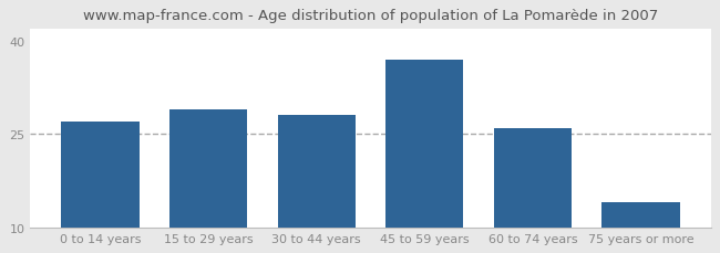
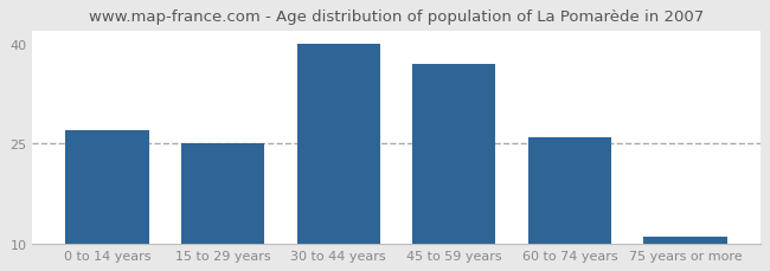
15 to 29 years: 29 -> 25
30 to 44 years: 28 -> 40
75 years or more: 14 -> 11
